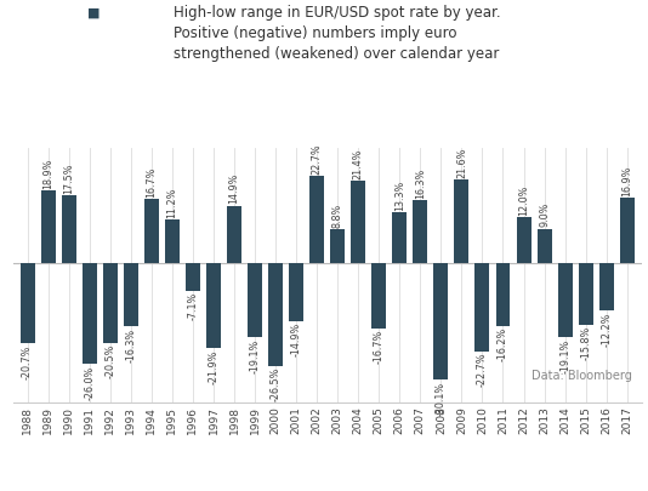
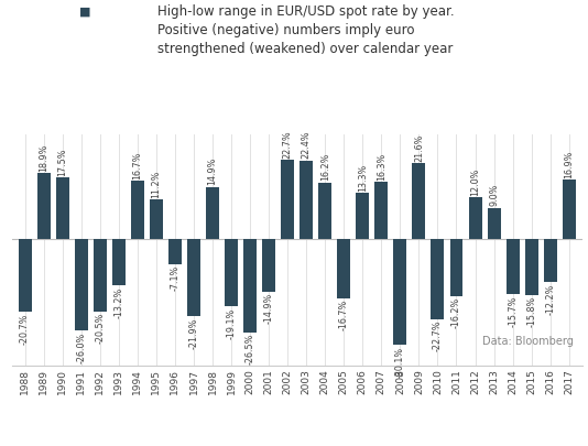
1993: -16.3% -> -13.2%
2003: 8.8% -> 22.4%
2004: 21.4% -> 16.2%
2014: -19.1% -> -15.7%
